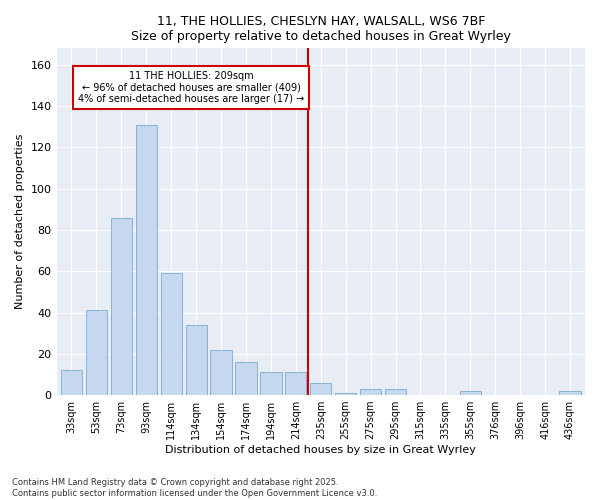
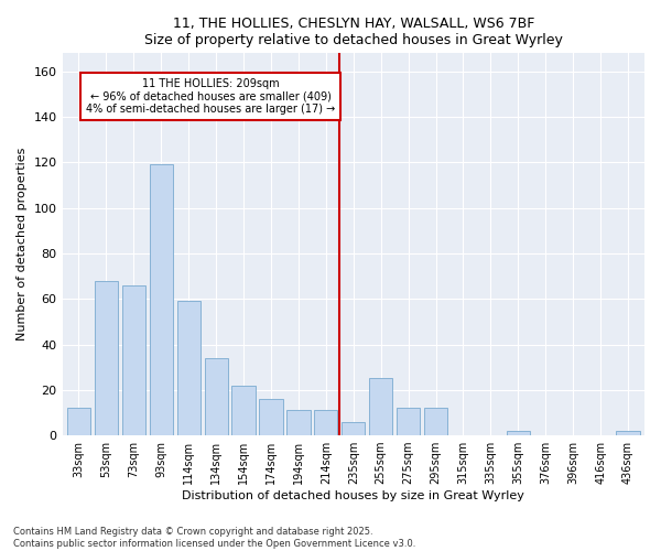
53sqm: 41 -> 68
73sqm: 86 -> 66
93sqm: 131 -> 119
255sqm: 1 -> 25
275sqm: 3 -> 12
295sqm: 3 -> 12
